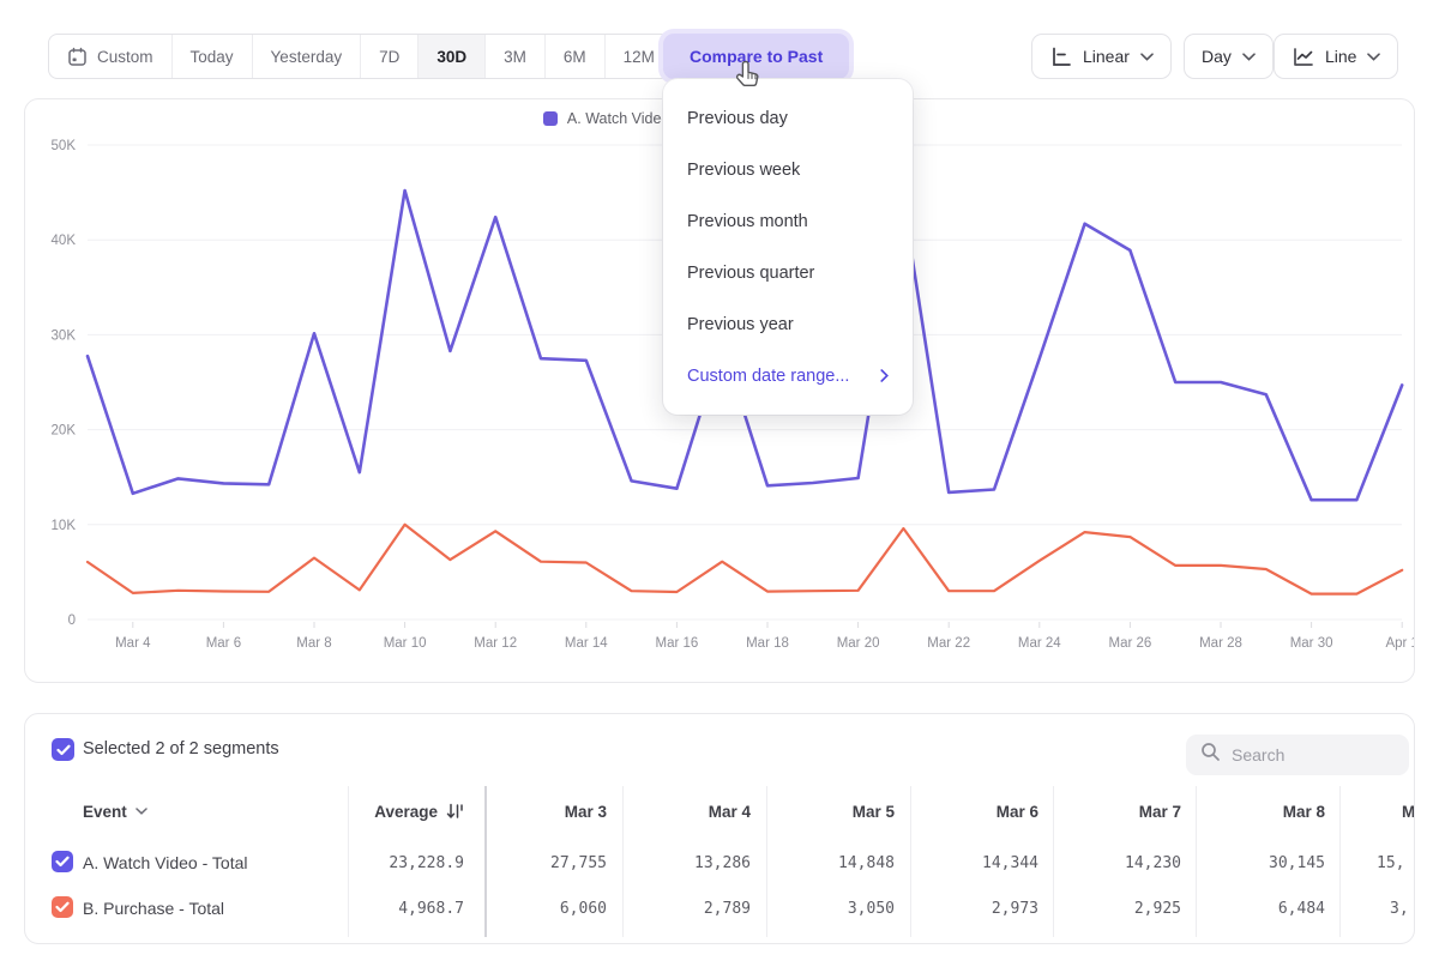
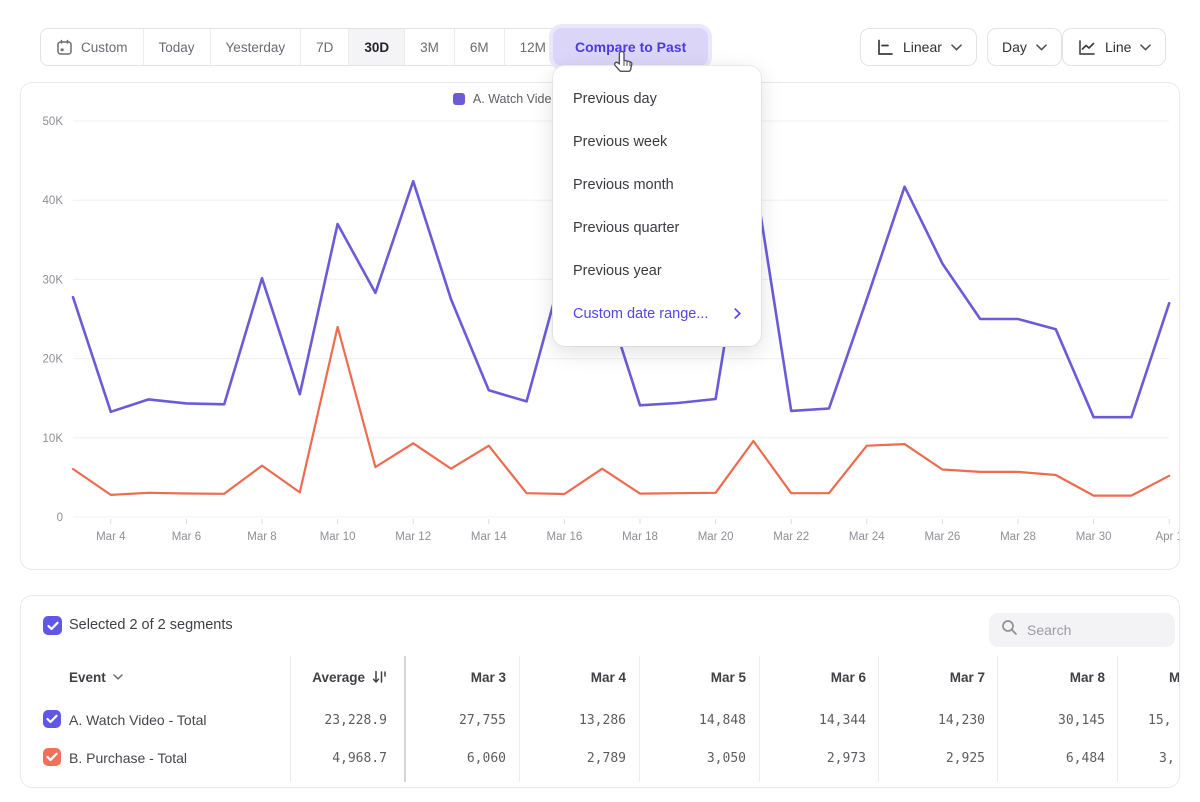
A. Watch Video - Total/Mar 10: 45K -> 37K
B. Purchase - Total/Mar 10: 10K -> 24K
A. Watch Video - Total/Mar 14: 27K -> 16K
B. Purchase - Total/Mar 14: 6K -> 9K
A. Watch Video - Total/Mar 16: 14K -> 32K
B. Purchase - Total/Mar 24: 6K -> 9K
A. Watch Video - Total/Mar 26: 39K -> 32K
B. Purchase - Total/Mar 26: 9K -> 6K
A. Watch Video - Total/Apr 1: 25K -> 27K
